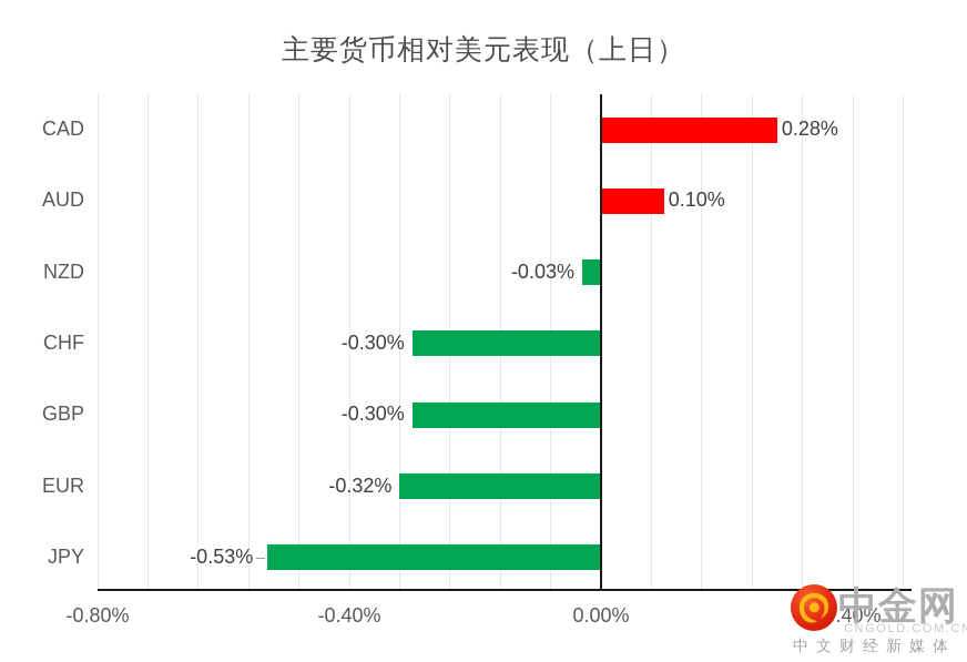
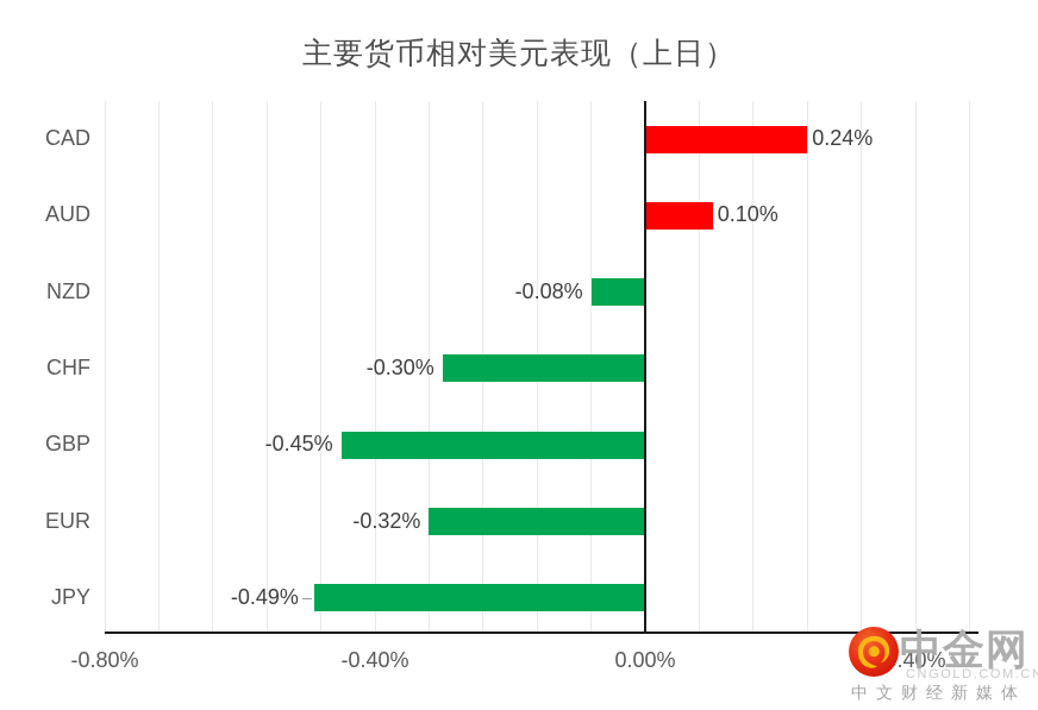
CAD: 0.28% -> 0.24%
NZD: -0.03% -> -0.08%
GBP: -0.30% -> -0.45%
JPY: -0.53% -> -0.49%
